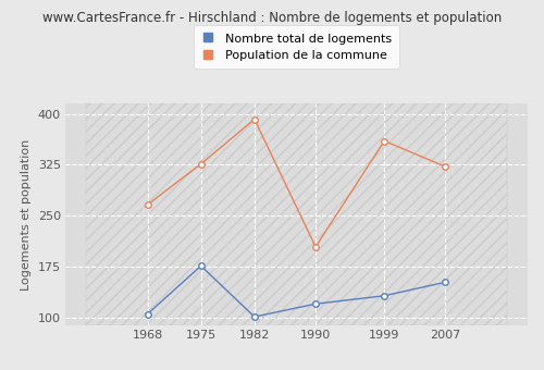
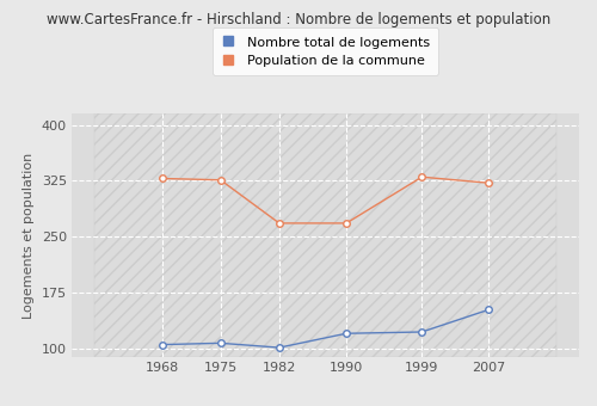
Population de la commune/1968: 266 -> 328
Nombre total de logements/1975: 176 -> 107
Population de la commune/1982: 392 -> 268
Population de la commune/1990: 204 -> 268
Nombre total de logements/1999: 132 -> 122
Population de la commune/1999: 360 -> 330
